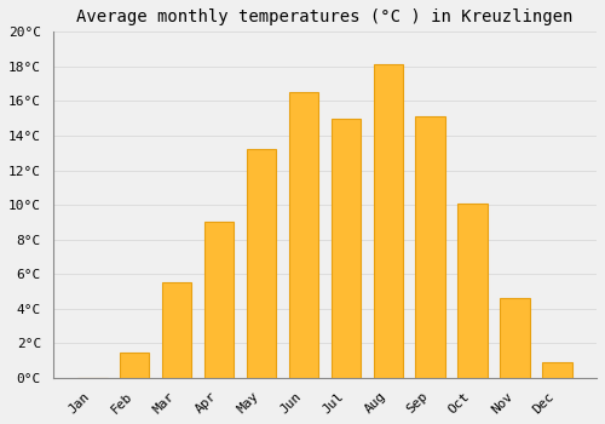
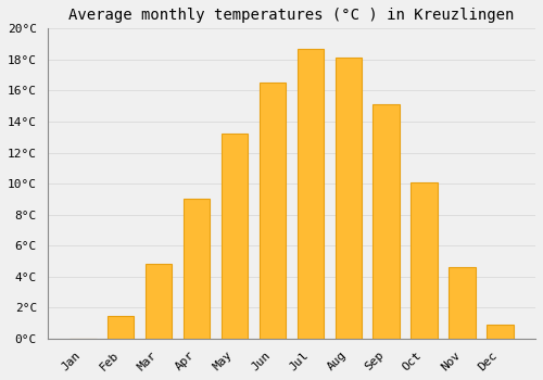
Mar: 5.5°C -> 4.8°C
Jul: 15.0°C -> 18.7°C
